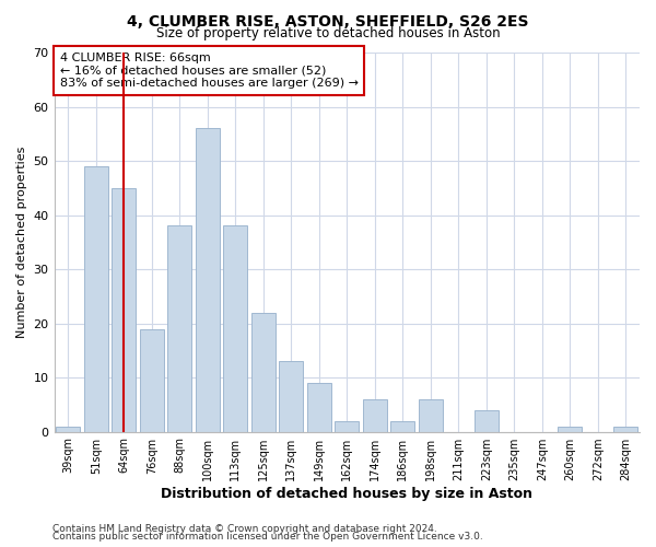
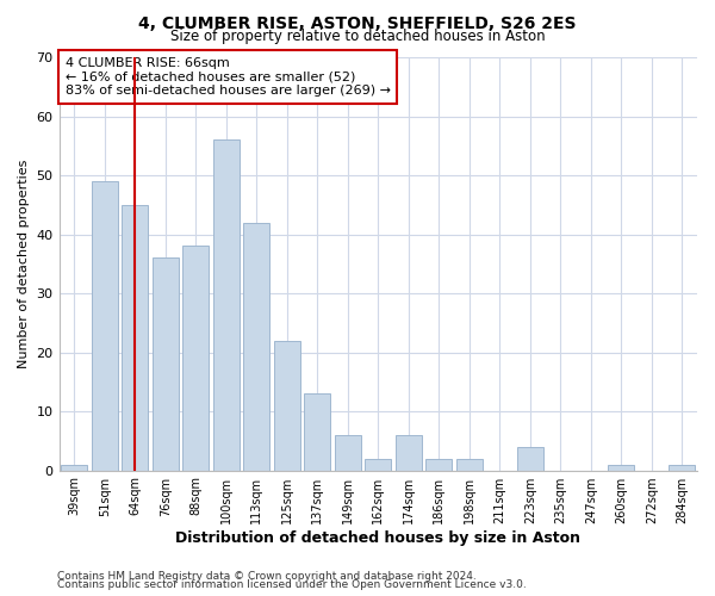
76sqm: 19 -> 36
113sqm: 38 -> 42
149sqm: 9 -> 6
198sqm: 6 -> 2
